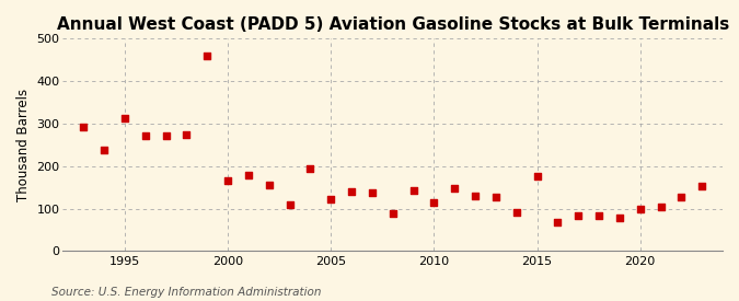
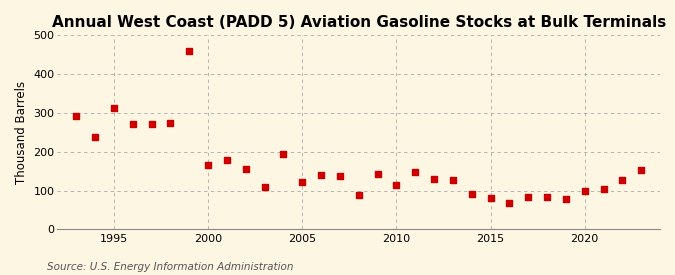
2015: 175 -> 80
